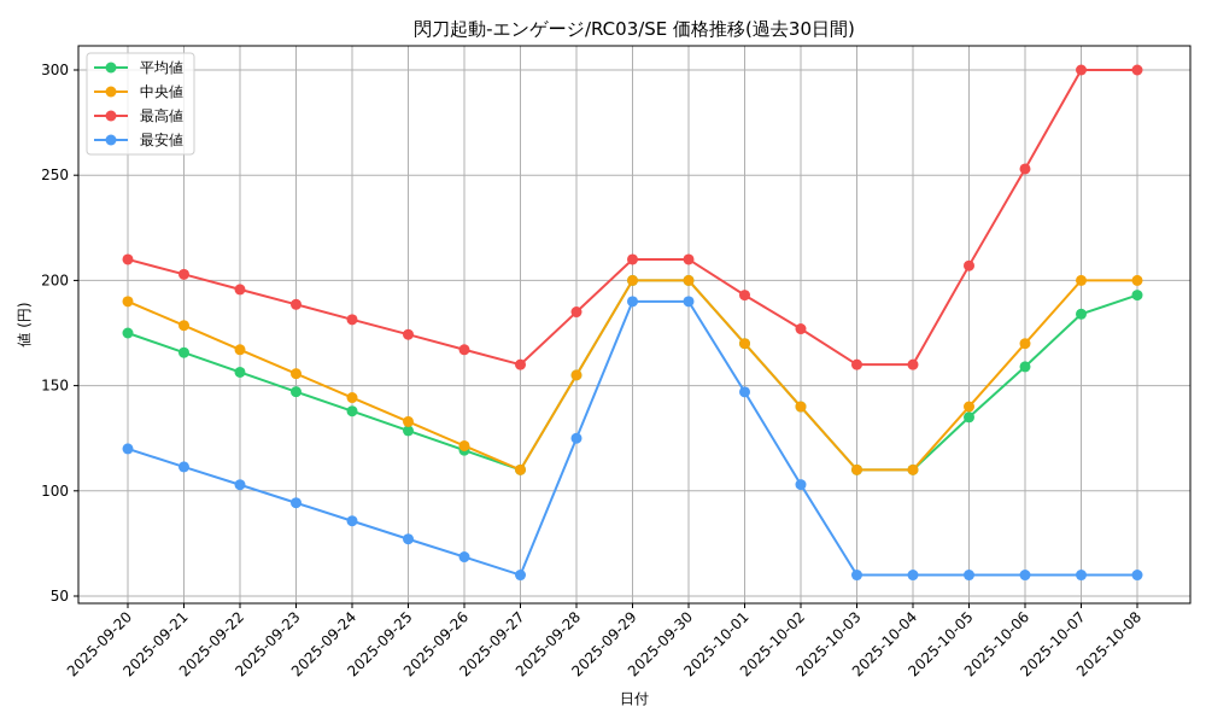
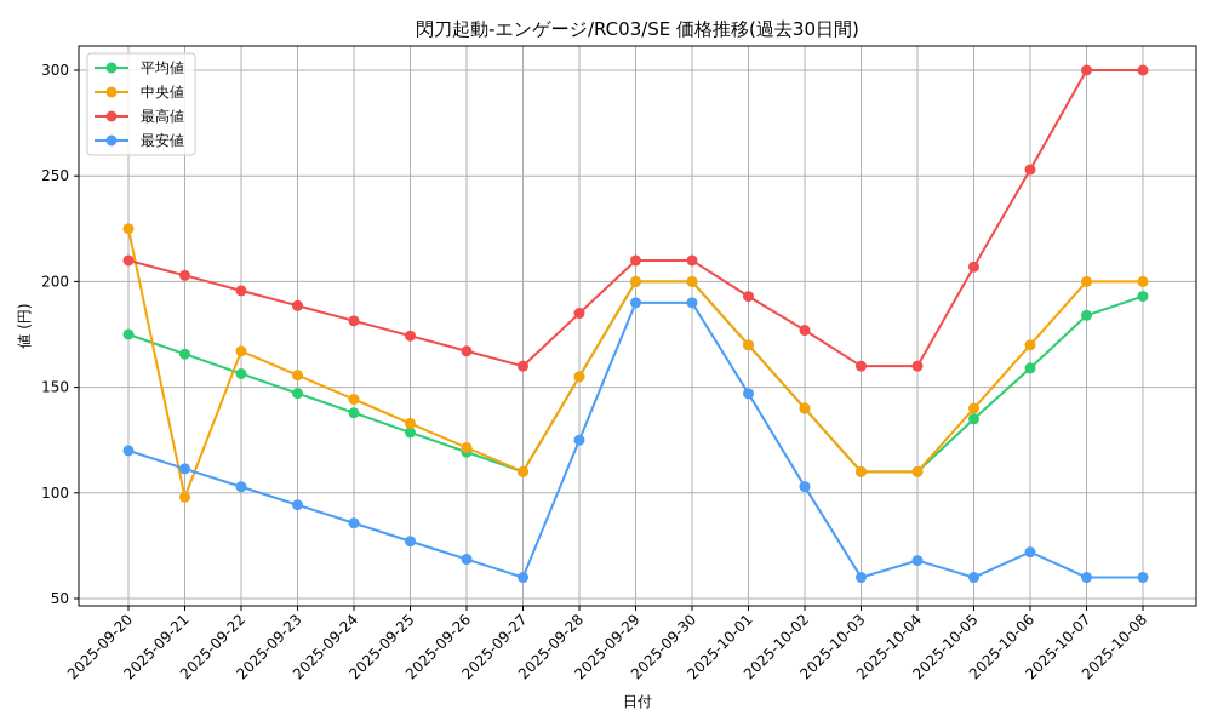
中央値/2025-09-20: 190 -> 225
中央値/2025-09-21: 179 -> 98
最安値/2025-10-04: 60 -> 68
最安値/2025-10-06: 60 -> 72
